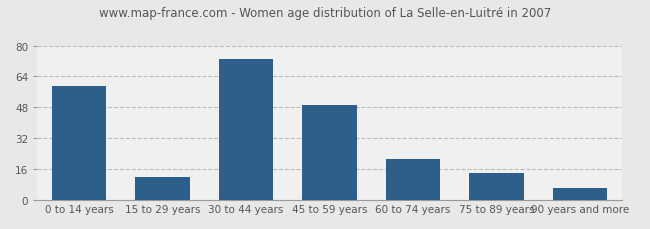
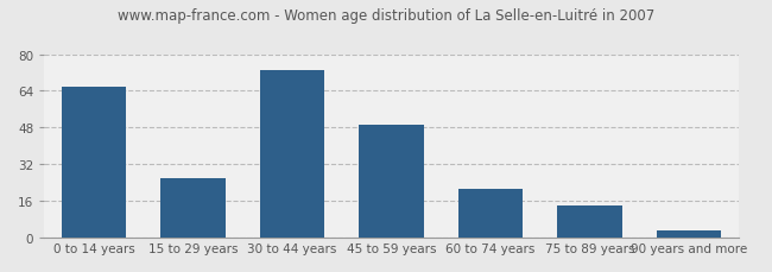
0 to 14 years: 59 -> 66
15 to 29 years: 12 -> 26
90 years and more: 6 -> 3
